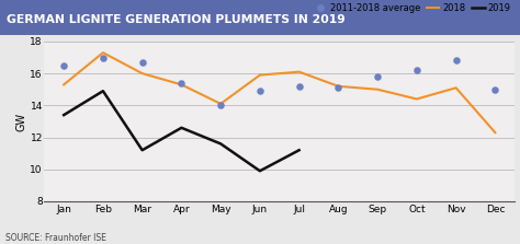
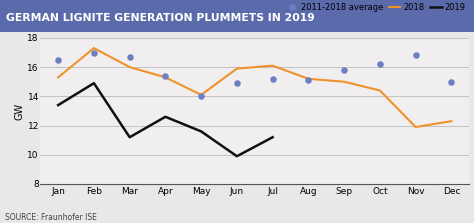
2018/Nov: 15.1 -> 11.9
